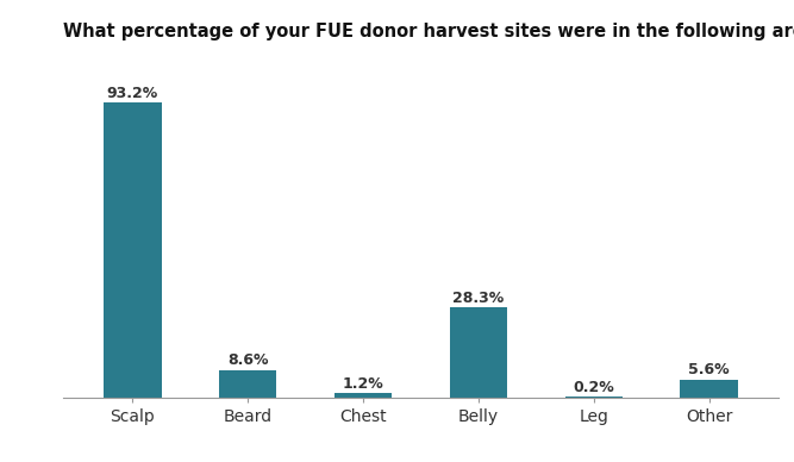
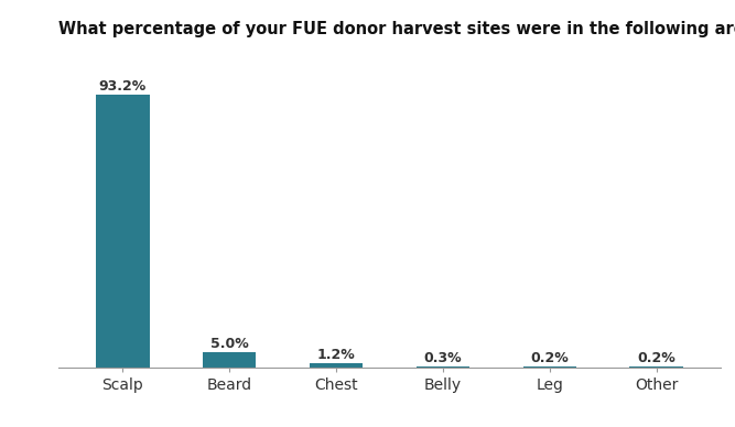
Beard: 8.6% -> 5.0%
Belly: 28.3% -> 0.3%
Other: 5.6% -> 0.2%
